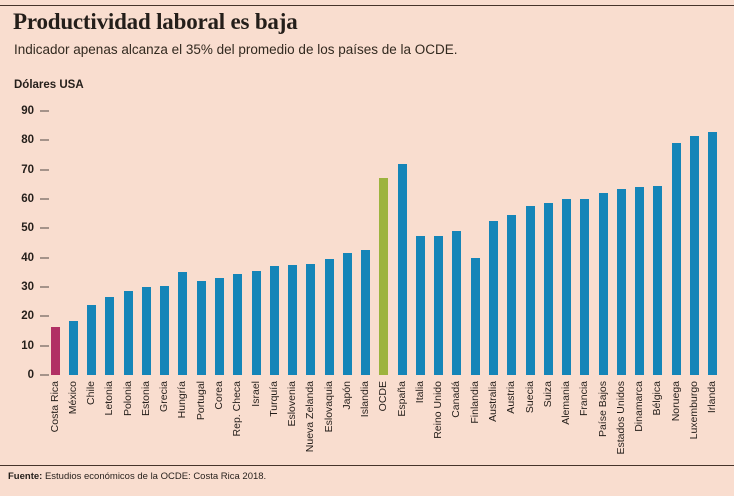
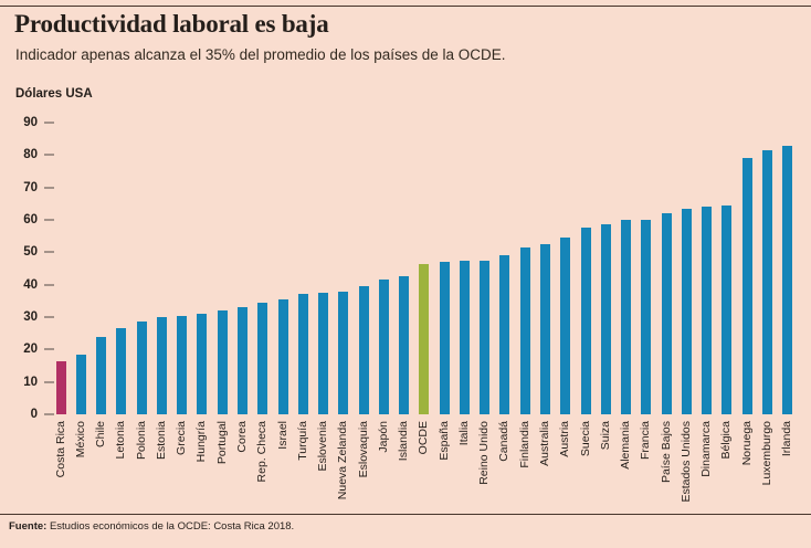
Hungría: 35 -> 31
OCDE: 67 -> 46
España: 72 -> 47
Finlandia: 40 -> 52
